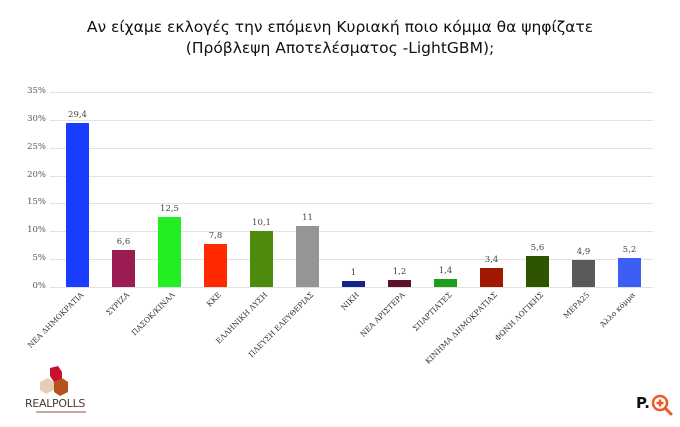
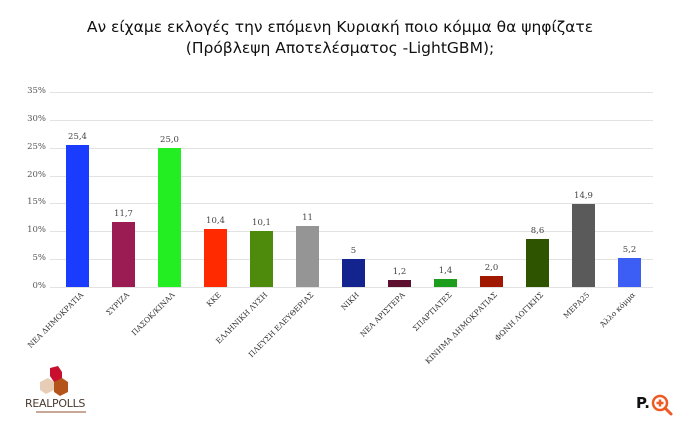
ΝΕΑ ΔΗΜΟΚΡΑΤΙΑ: 29,4 -> 25,4
ΣΥΡΙΖΑ: 6,6 -> 11,7
ΠΑΣΟΚ/ΚΙΝΑΛ: 12,5 -> 25,0
ΚΚΕ: 7,8 -> 10,4
ΝΙΚΗ: 1 -> 5
ΚΙΝΗΜΑ ΔΗΜΟΚΡΑΤΙΑΣ: 3,4 -> 2,0
ΦΩΝΗ ΛΟΓΙΚΗΣ: 5,6 -> 8,6
ΜΕΡΑ25: 4,9 -> 14,9
